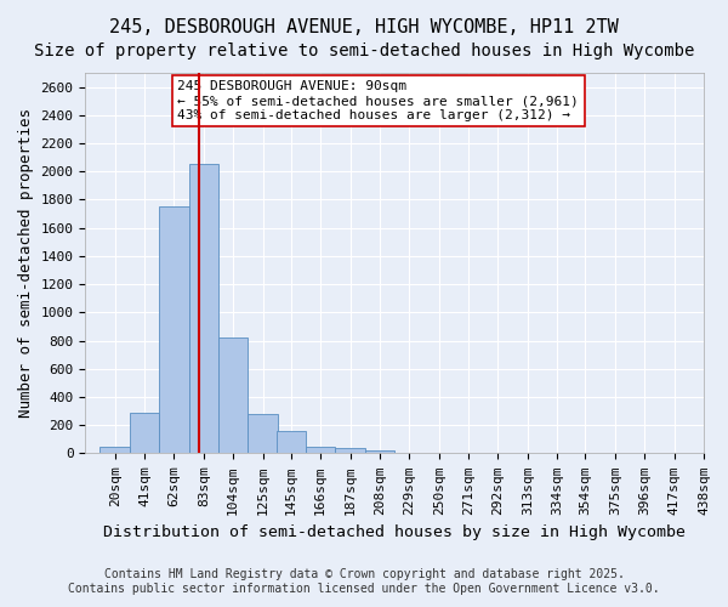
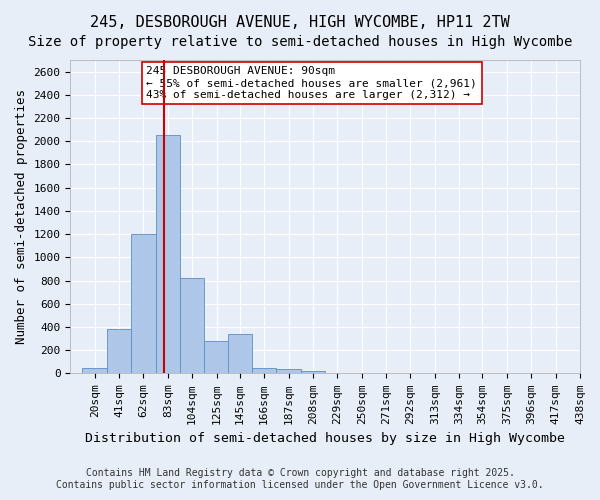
41sqm: 290 -> 380
62sqm: 1750 -> 1200
145sqm: 160 -> 340
